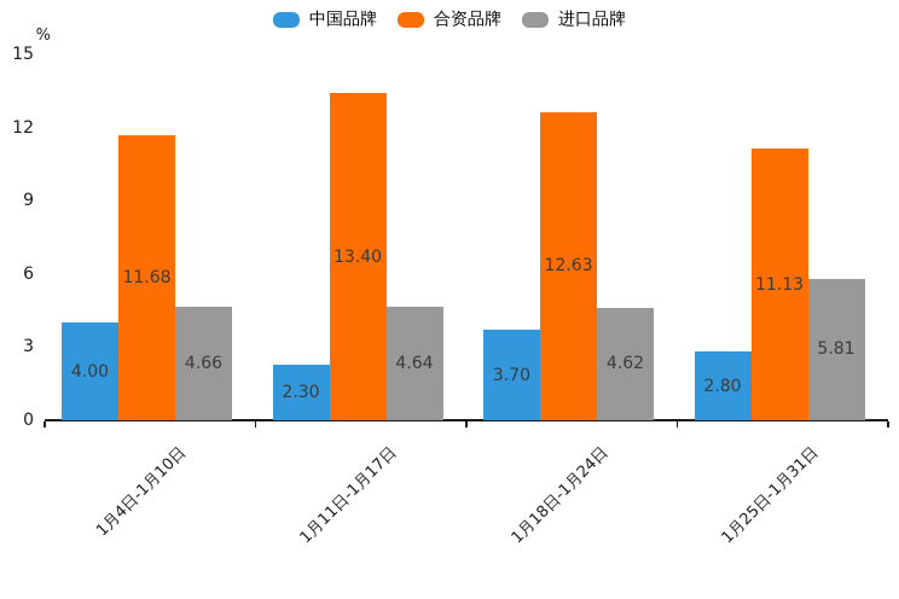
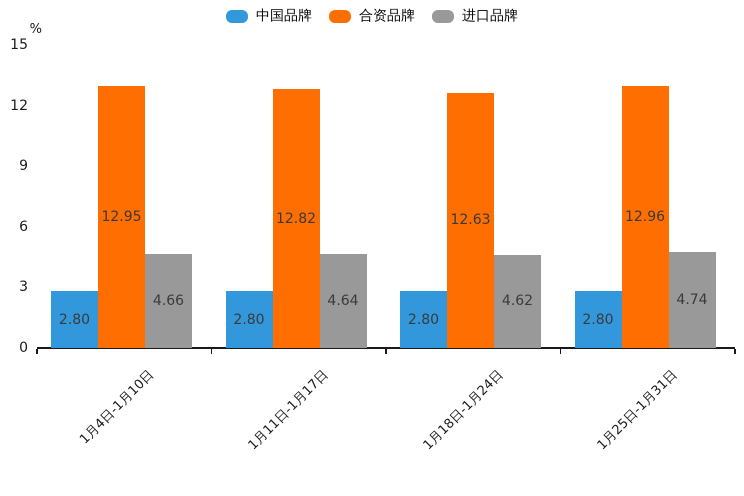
中国品牌/1月4日-1月10日: 4.00 -> 2.80
合资品牌/1月4日-1月10日: 11.68 -> 12.95
中国品牌/1月11日-1月17日: 2.30 -> 2.80
合资品牌/1月11日-1月17日: 13.40 -> 12.82
中国品牌/1月18日-1月24日: 3.70 -> 2.80
合资品牌/1月25日-1月31日: 11.13 -> 12.96
进口品牌/1月25日-1月31日: 5.81 -> 4.74
